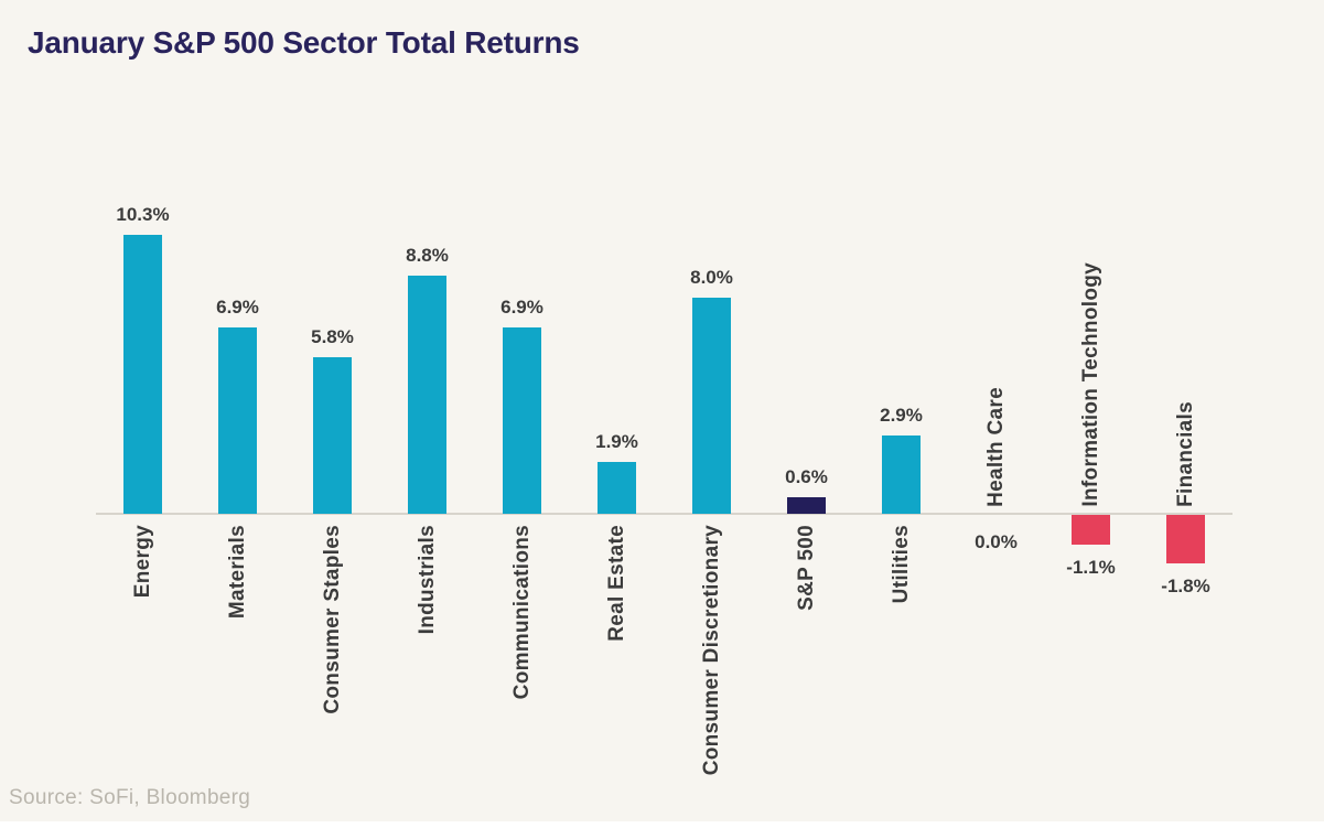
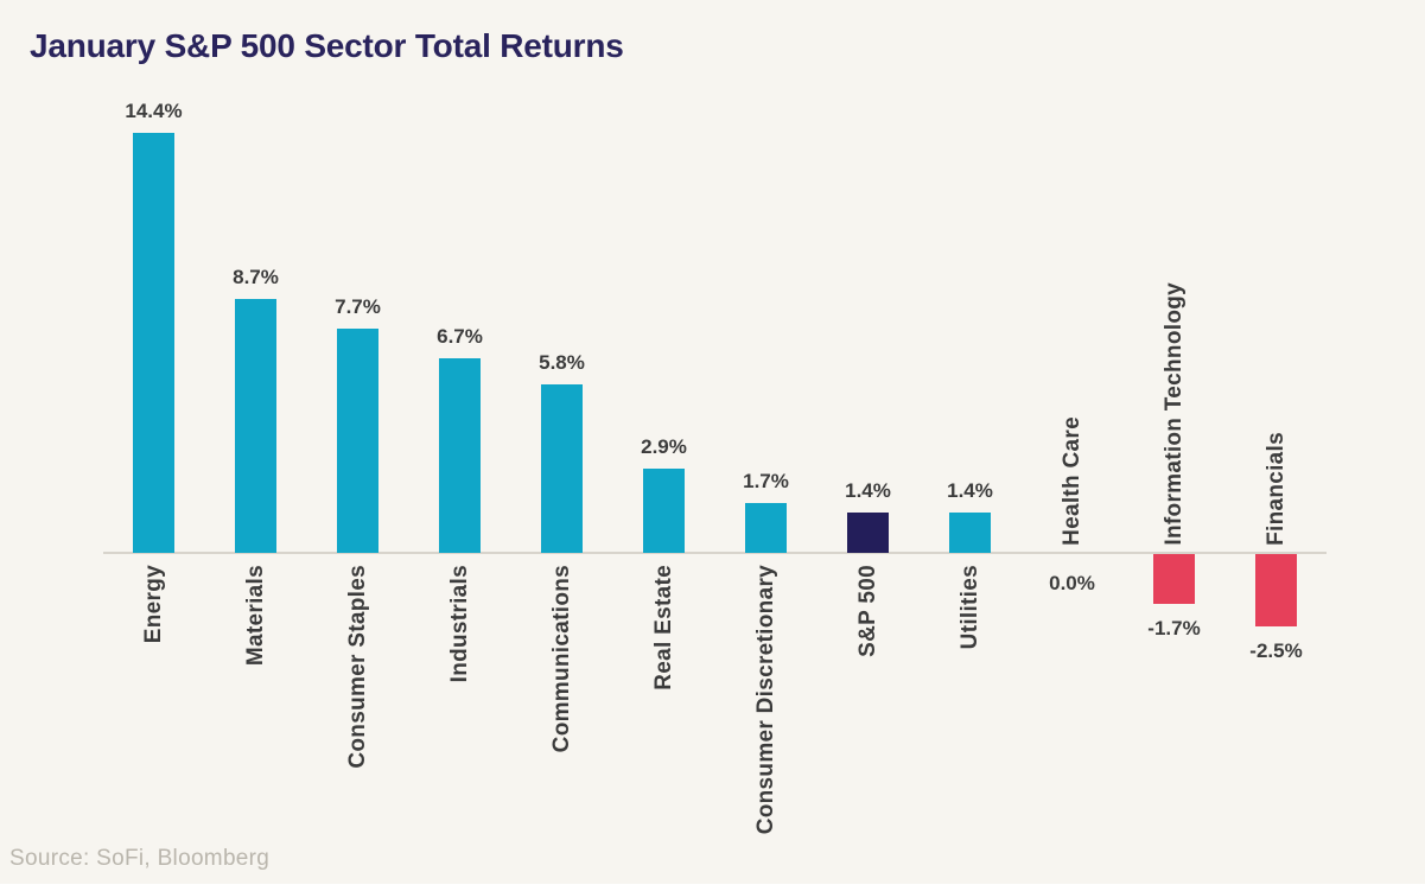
Energy: 10.3% -> 14.4%
Materials: 6.9% -> 8.7%
Consumer Staples: 5.8% -> 7.7%
Industrials: 8.8% -> 6.7%
Communications: 6.9% -> 5.8%
Real Estate: 1.9% -> 2.9%
Consumer Discretionary: 8.0% -> 1.7%
S&P 500: 0.6% -> 1.4%
Utilities: 2.9% -> 1.4%
Information Technology: -1.1% -> -1.7%
Financials: -1.8% -> -2.5%
